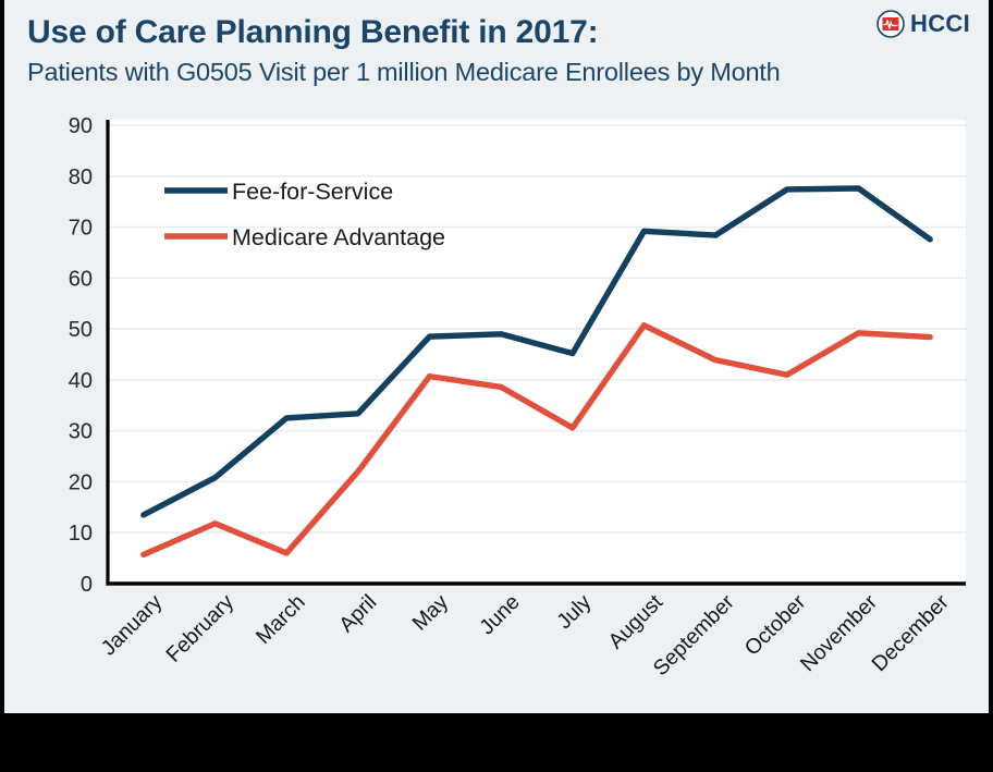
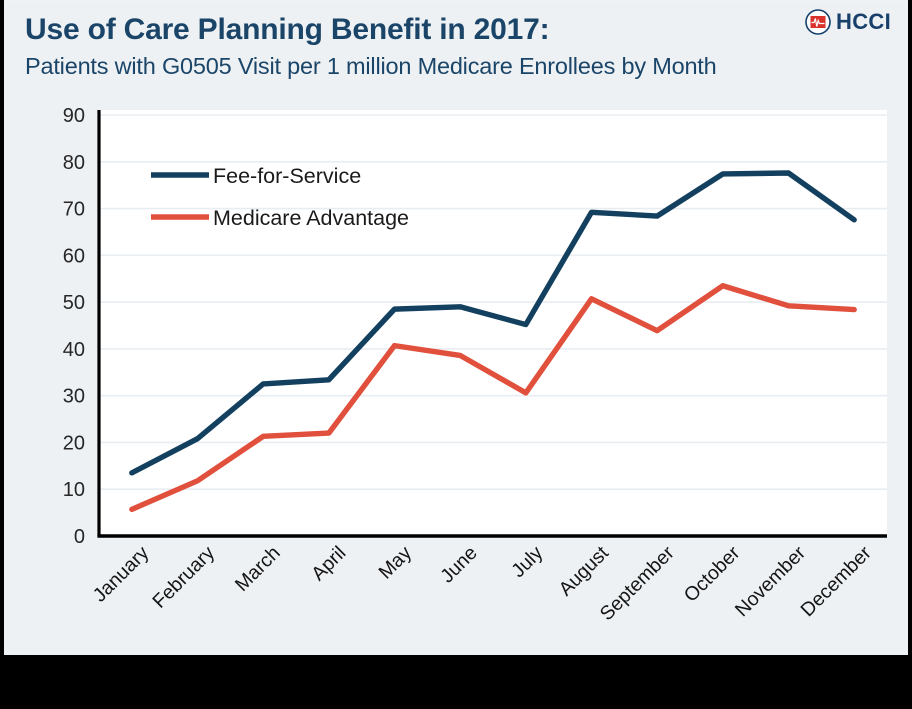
Medicare Advantage/March: 6 -> 21
Medicare Advantage/October: 41 -> 54
